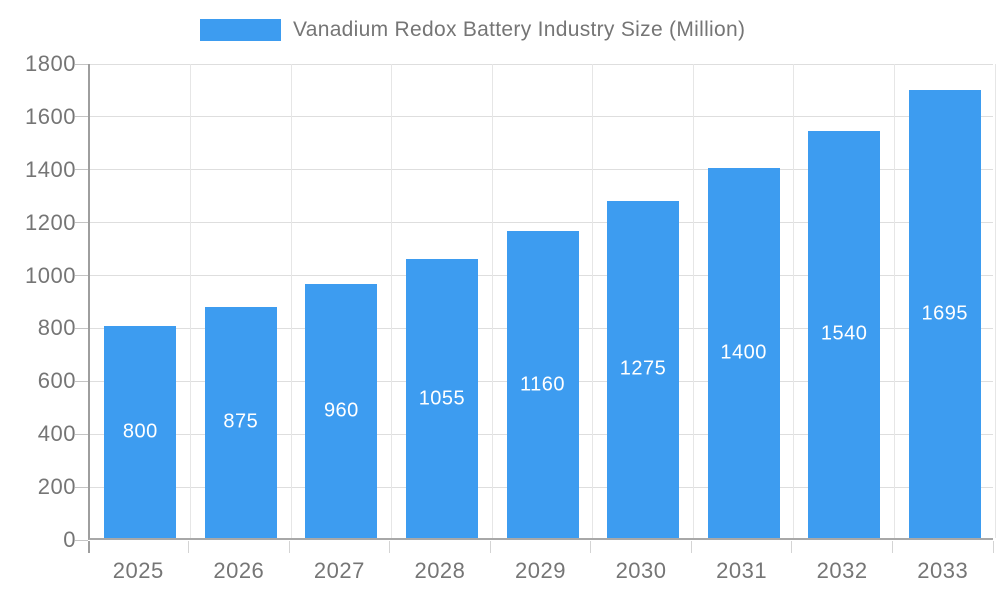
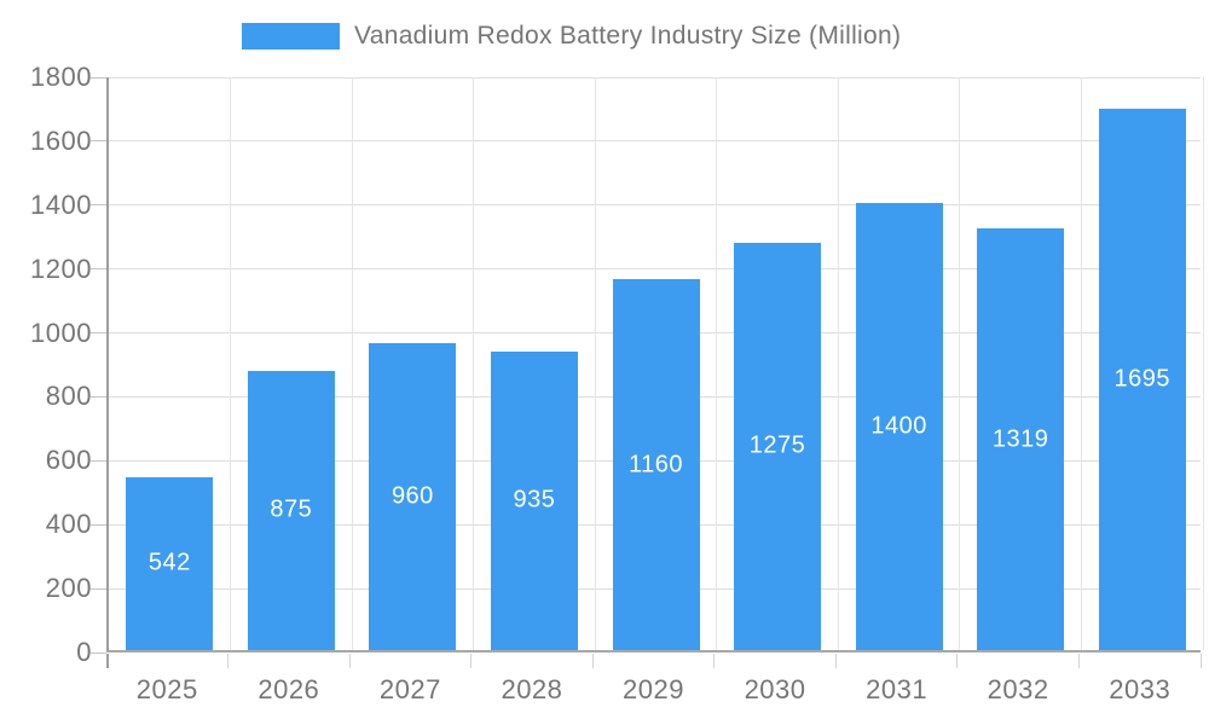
2025: 800 -> 542
2028: 1055 -> 935
2032: 1540 -> 1319
